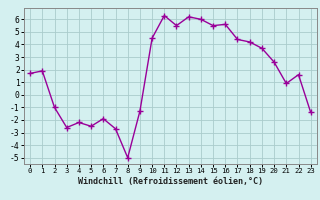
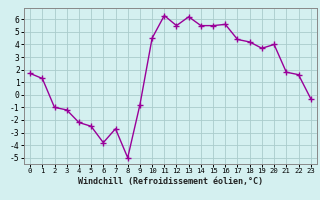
1: 1.9 -> 1.3
3: -2.6 -> -1.2
6: -1.9 -> -3.8
9: -1.3 -> -0.8
14: 6.0 -> 5.5
20: 2.6 -> 4.0
21: 0.9 -> 1.8
23: -1.4 -> -0.3
